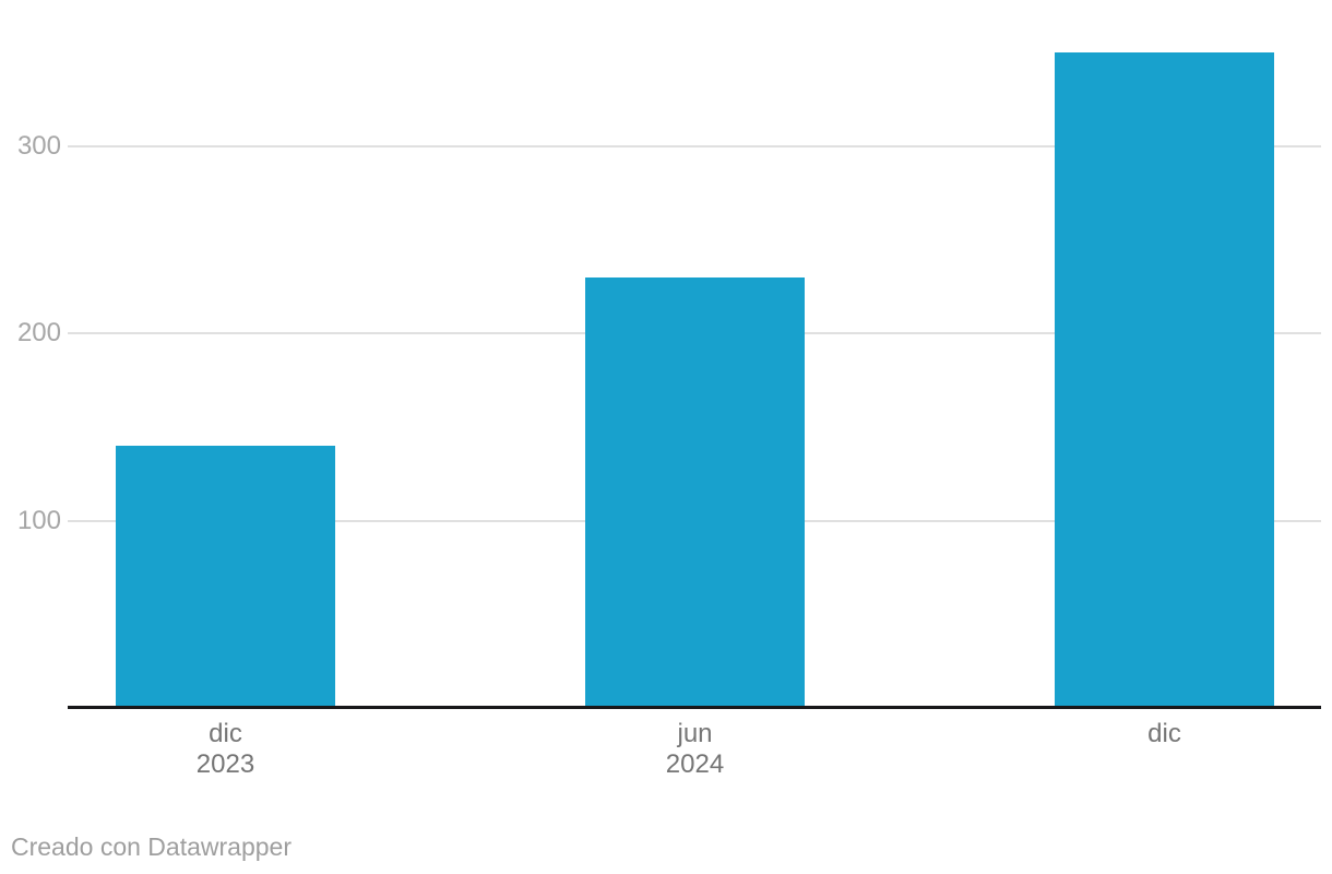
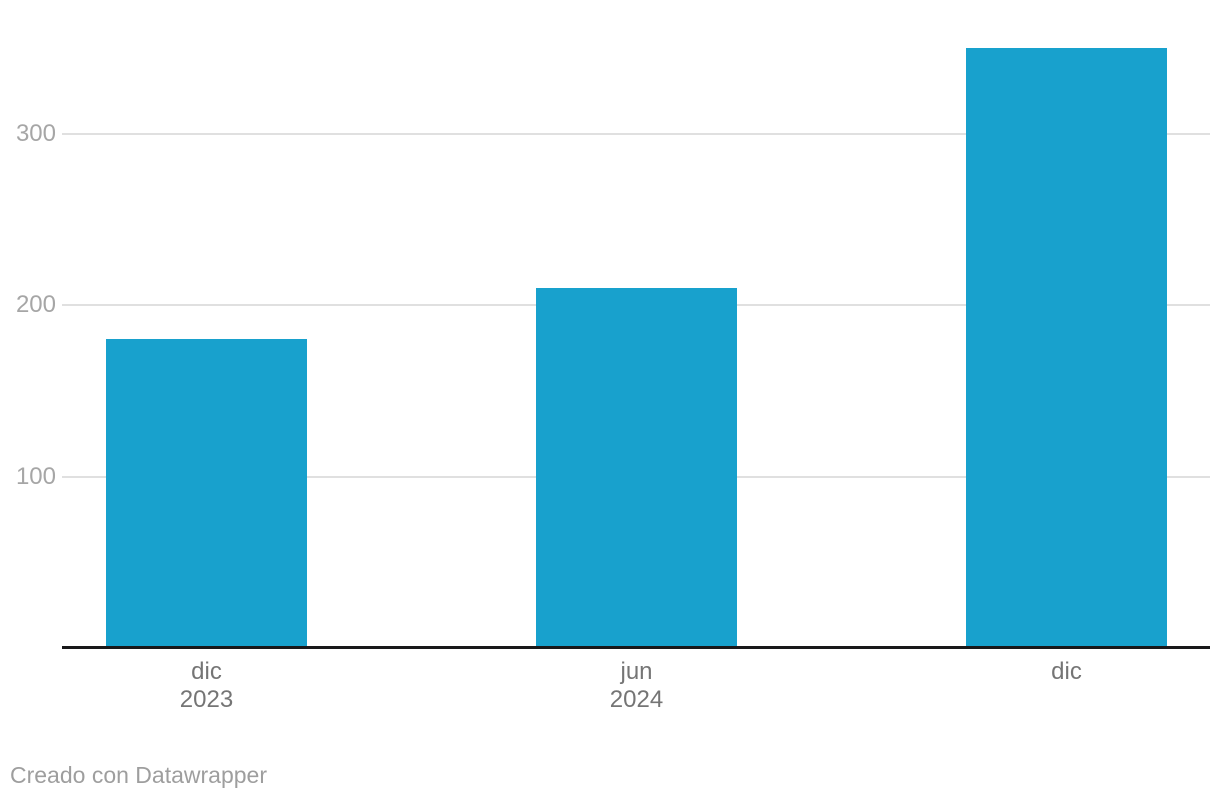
dic 2023: 140 -> 180
jun 2024: 230 -> 210
